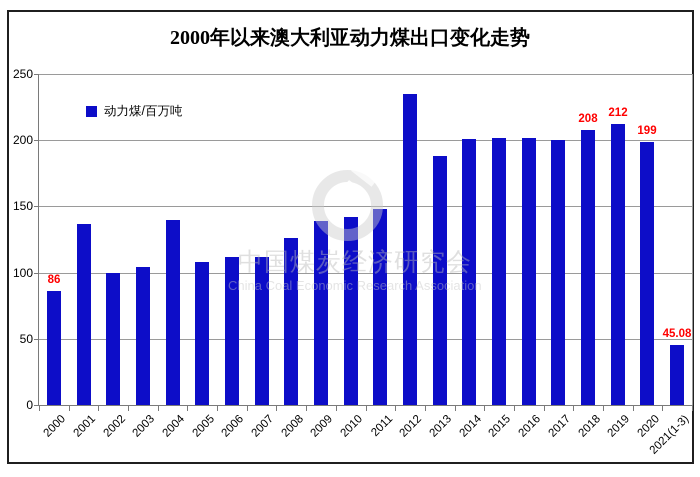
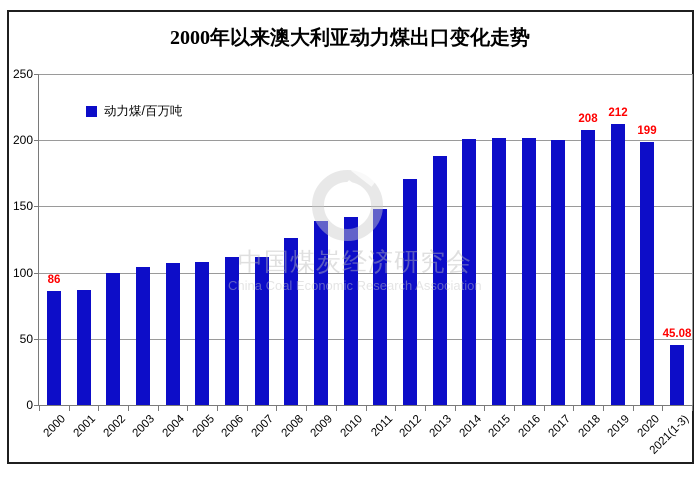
2001: 137 -> 87
2004: 140 -> 107
2012: 235 -> 171
